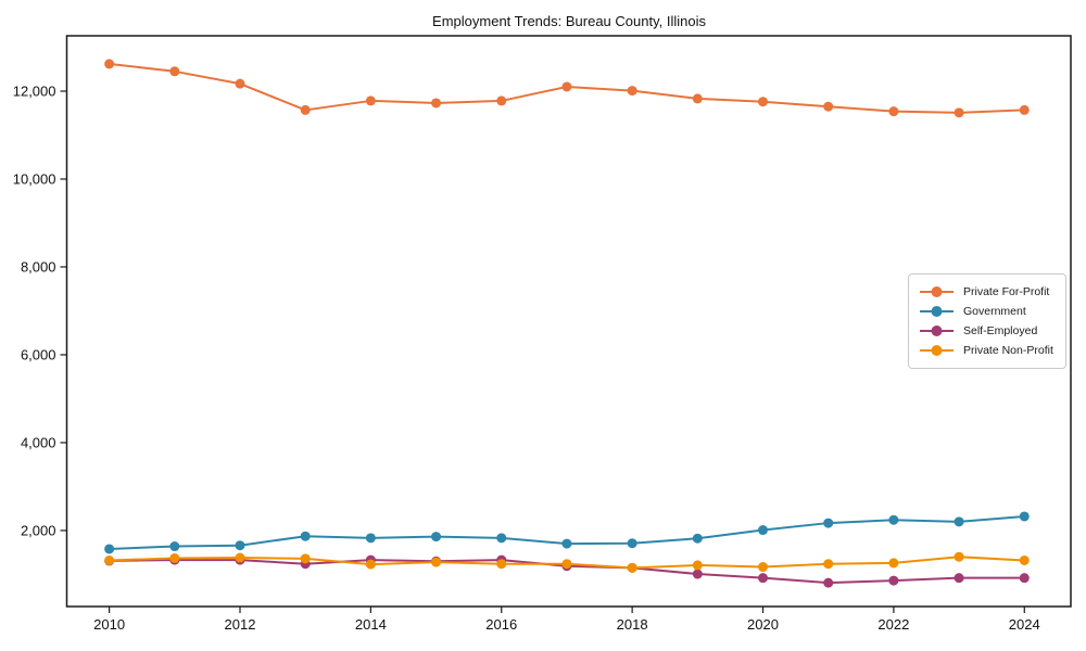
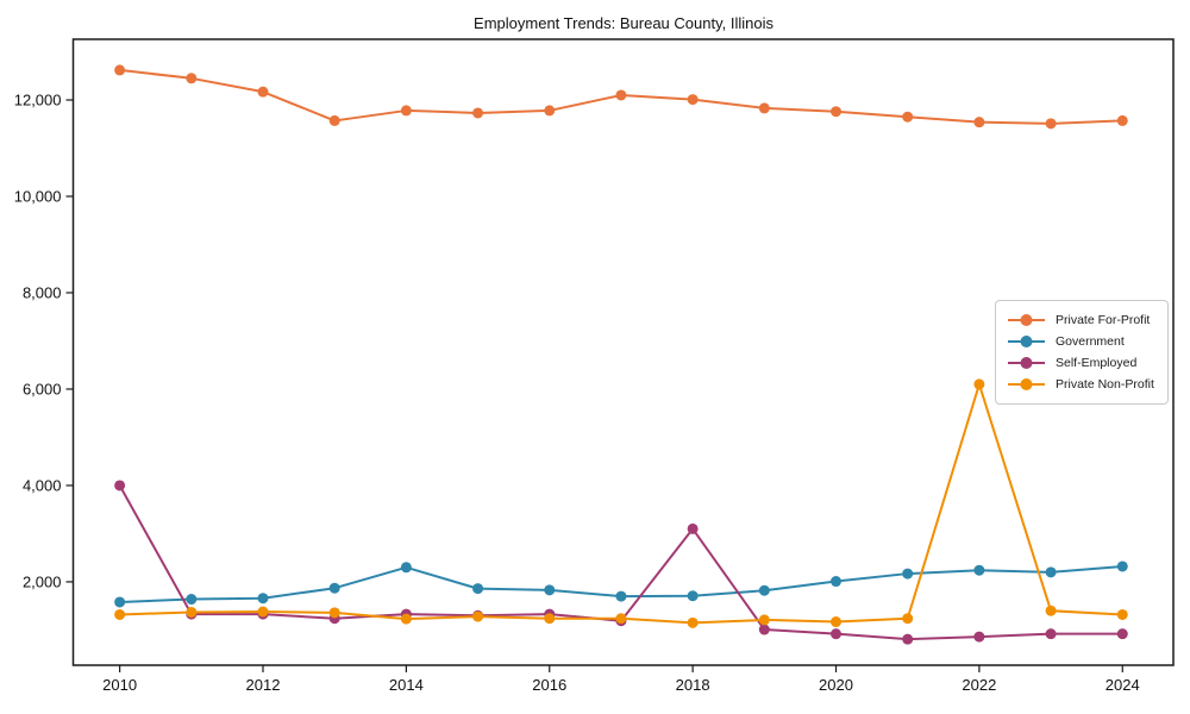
Self-Employed/2010: 1300 -> 4000
Government/2014: 1800 -> 2300
Self-Employed/2018: 1200 -> 3100
Private Non-Profit/2022: 1300 -> 6100
